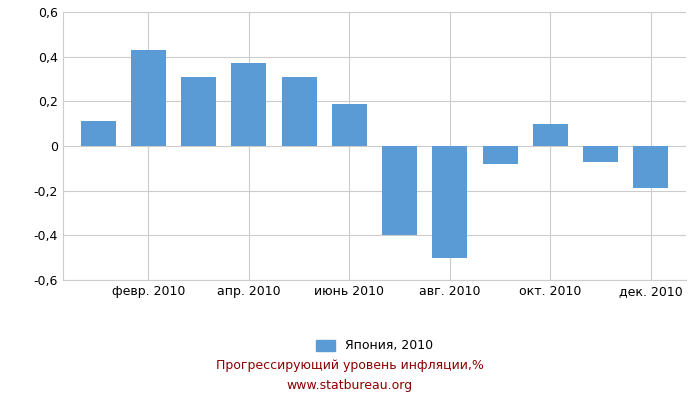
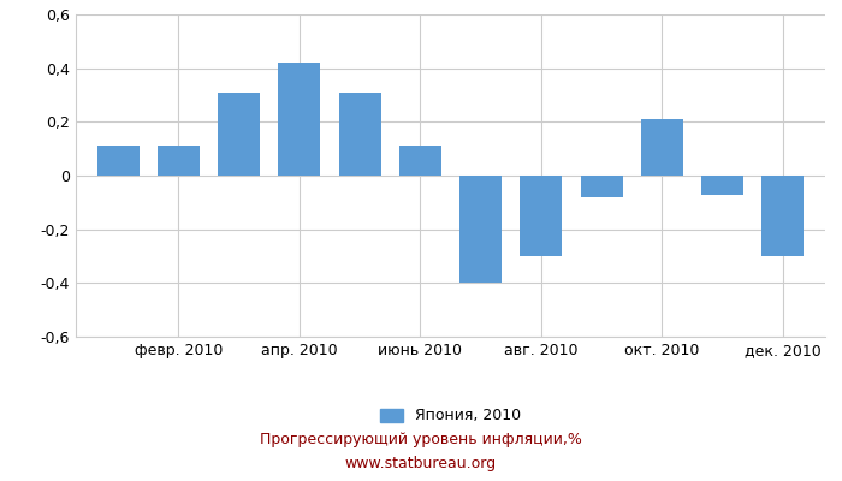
февр. 2010: 0,43 -> 0,11
апр. 2010: 0,37 -> 0,42
июнь 2010: 0,19 -> 0,11
авг. 2010: -0,50 -> -0,30
окт. 2010: 0,10 -> 0,21
дек. 2010: -0,19 -> -0,30
